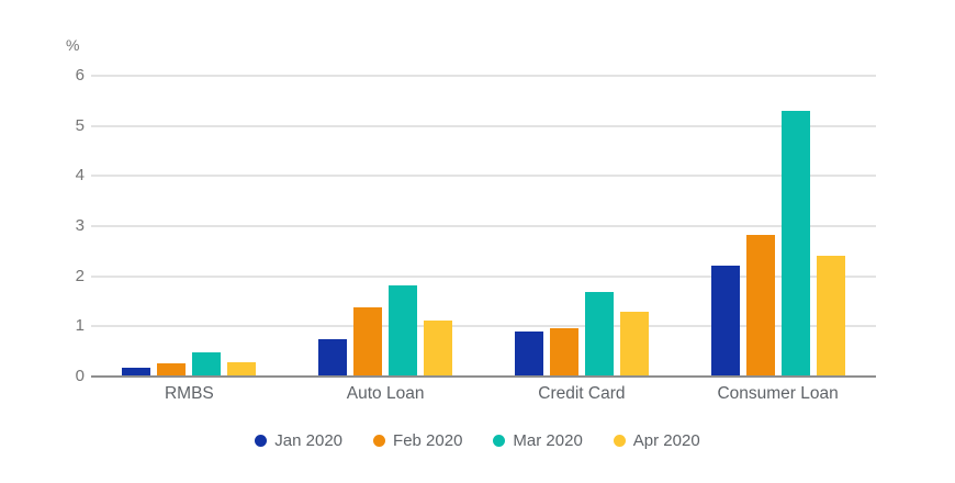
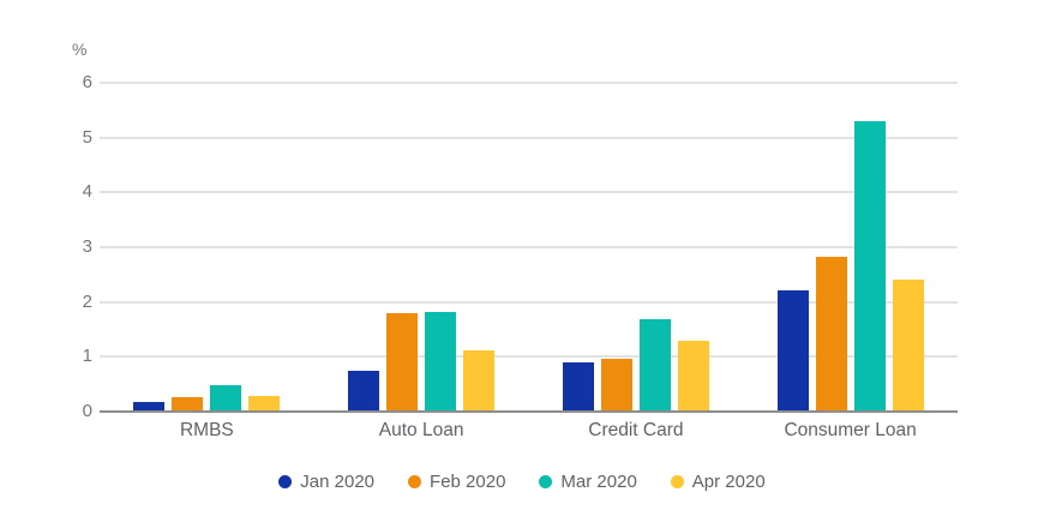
Feb 2020/Auto Loan: 1.4 -> 1.8
